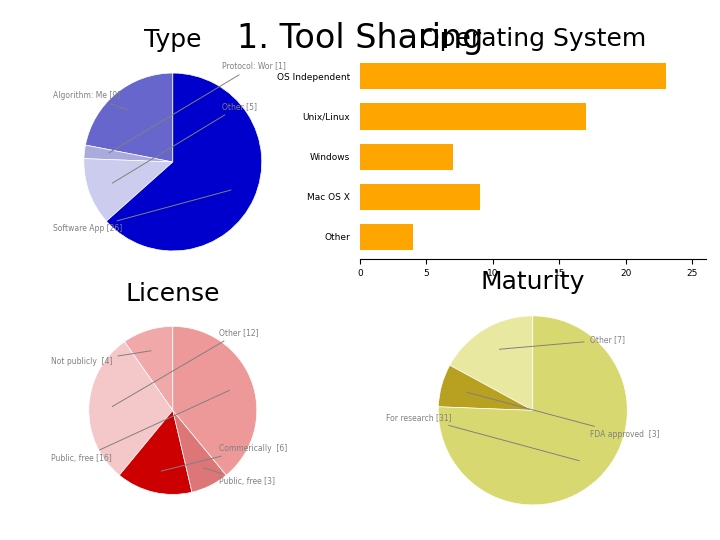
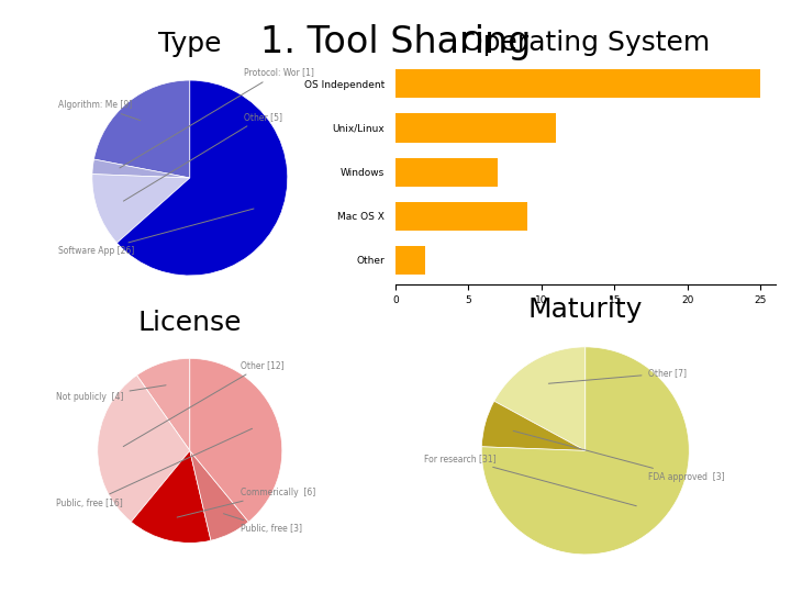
OS Independent: 23 -> 25
Unix/Linux: 17 -> 11
Other: 4 -> 2
